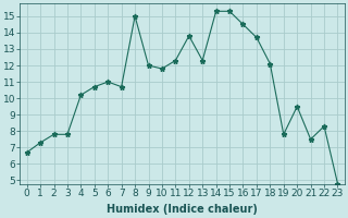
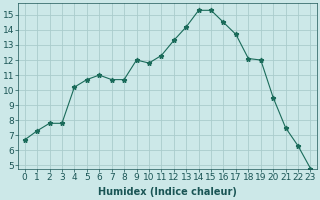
8: 15.0 -> 10.7
12: 13.8 -> 13.3
13: 12.3 -> 14.2
19: 7.8 -> 12.0
22: 8.3 -> 6.3
